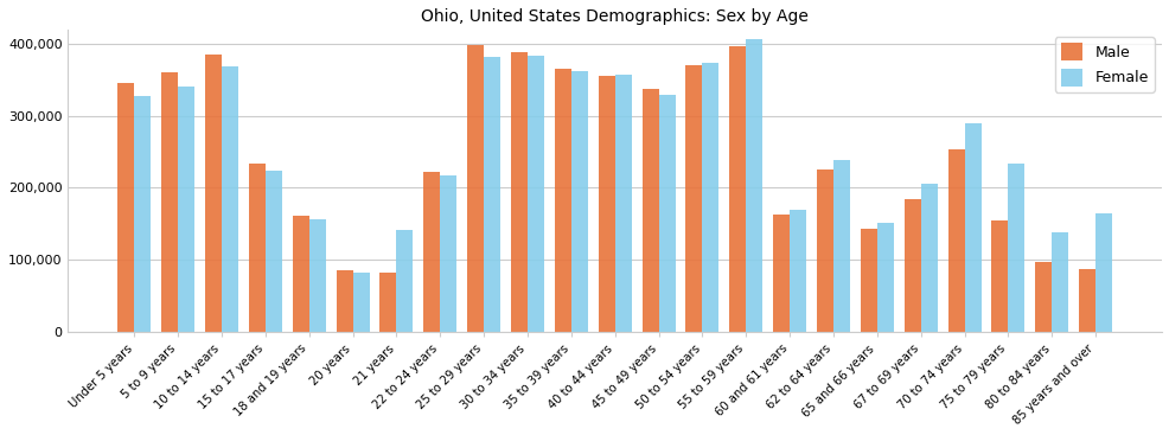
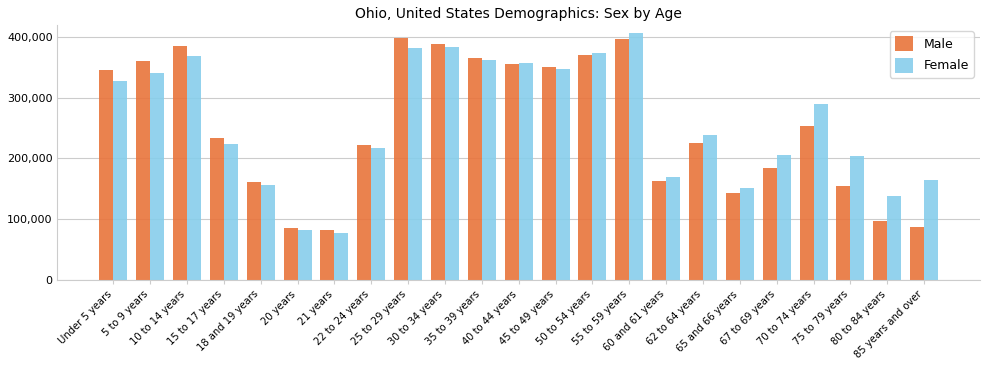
Female/21 years: 142,000 -> 77,000
Male/45 to 49 years: 338,000 -> 351,000
Female/45 to 49 years: 330,000 -> 348,000
Female/75 to 79 years: 234,000 -> 204,000
